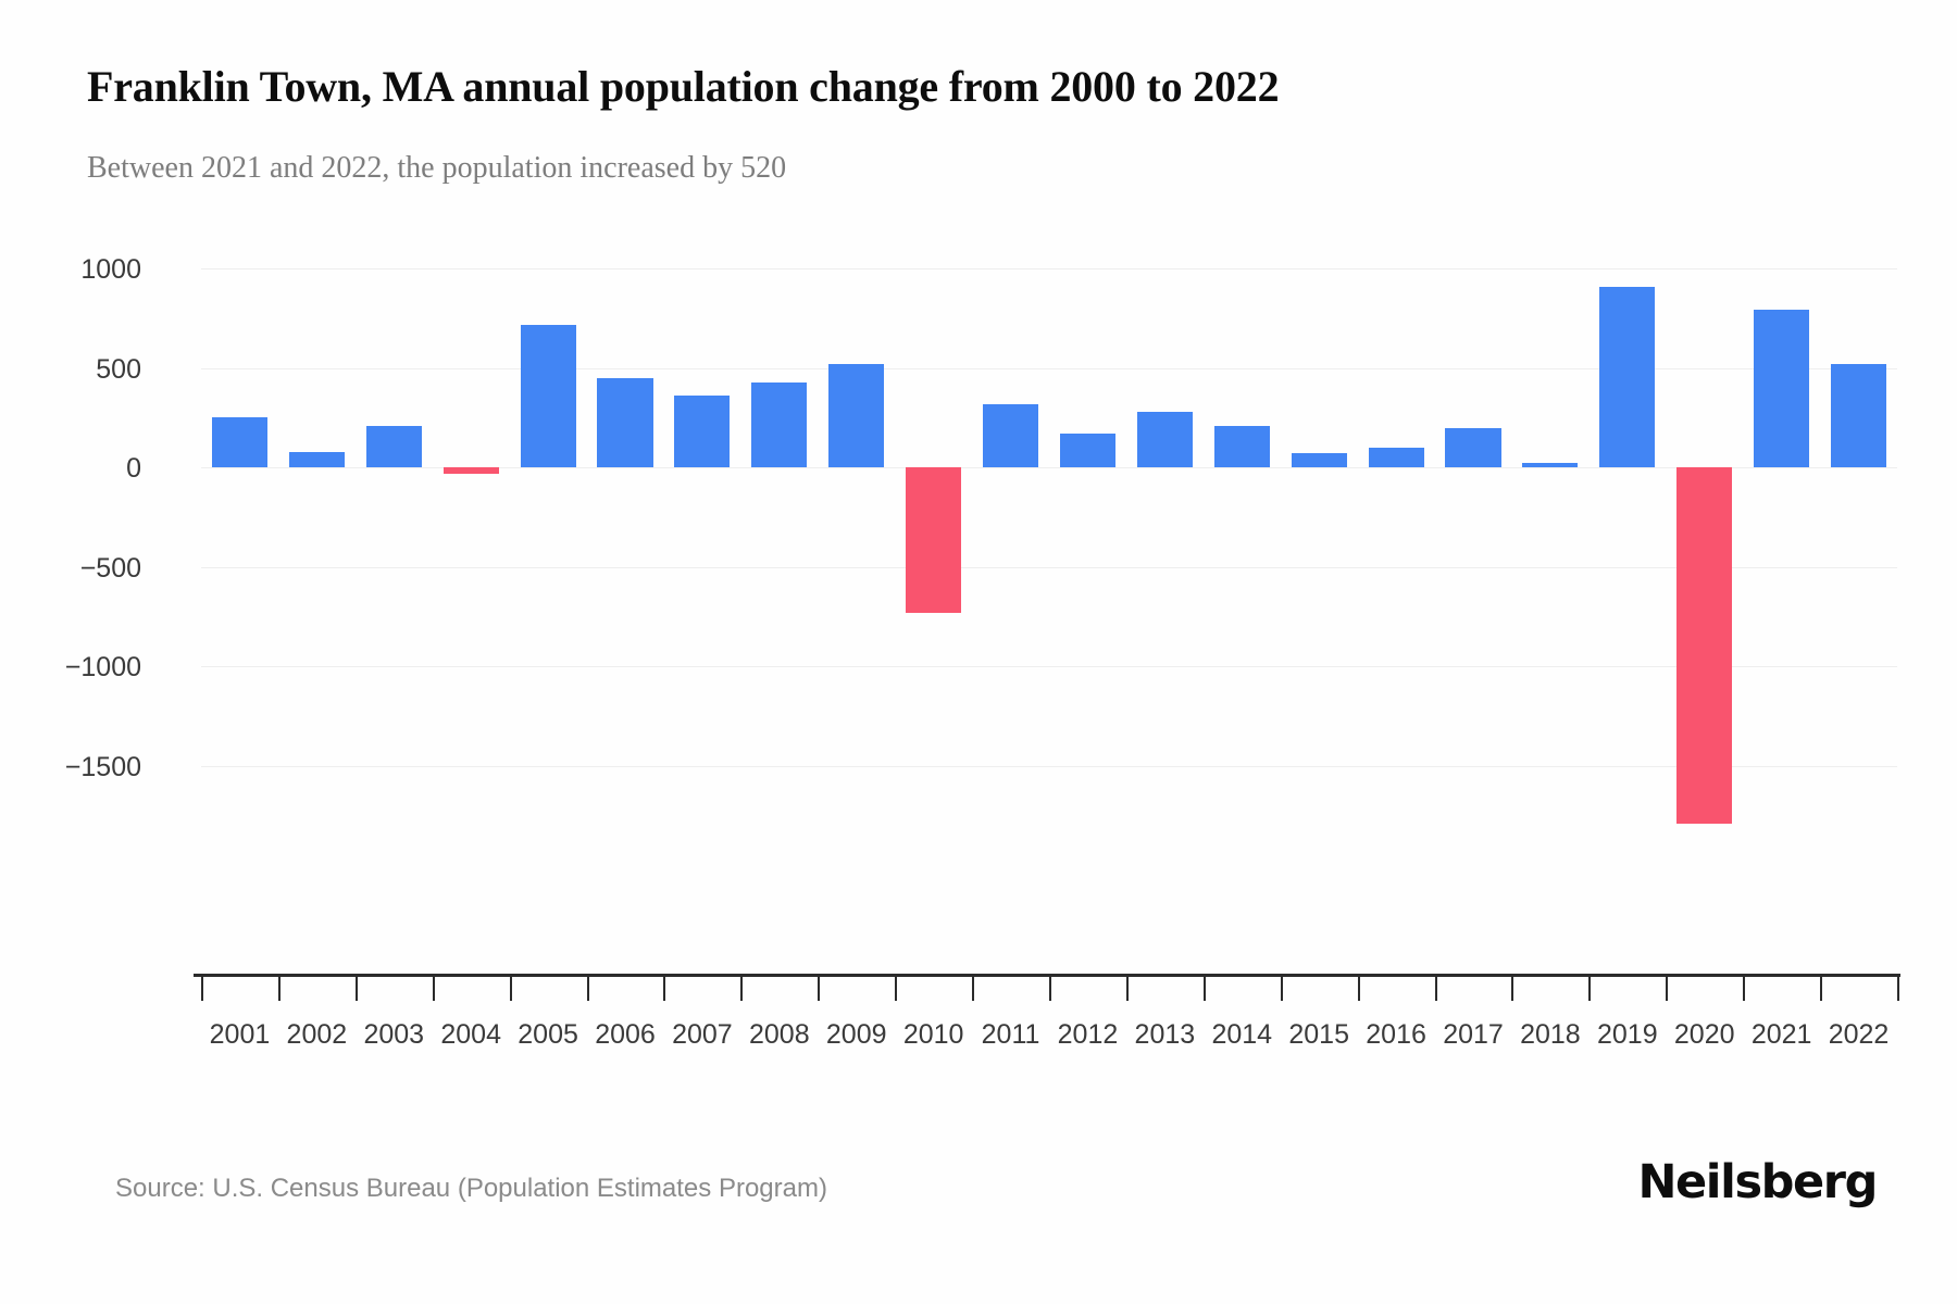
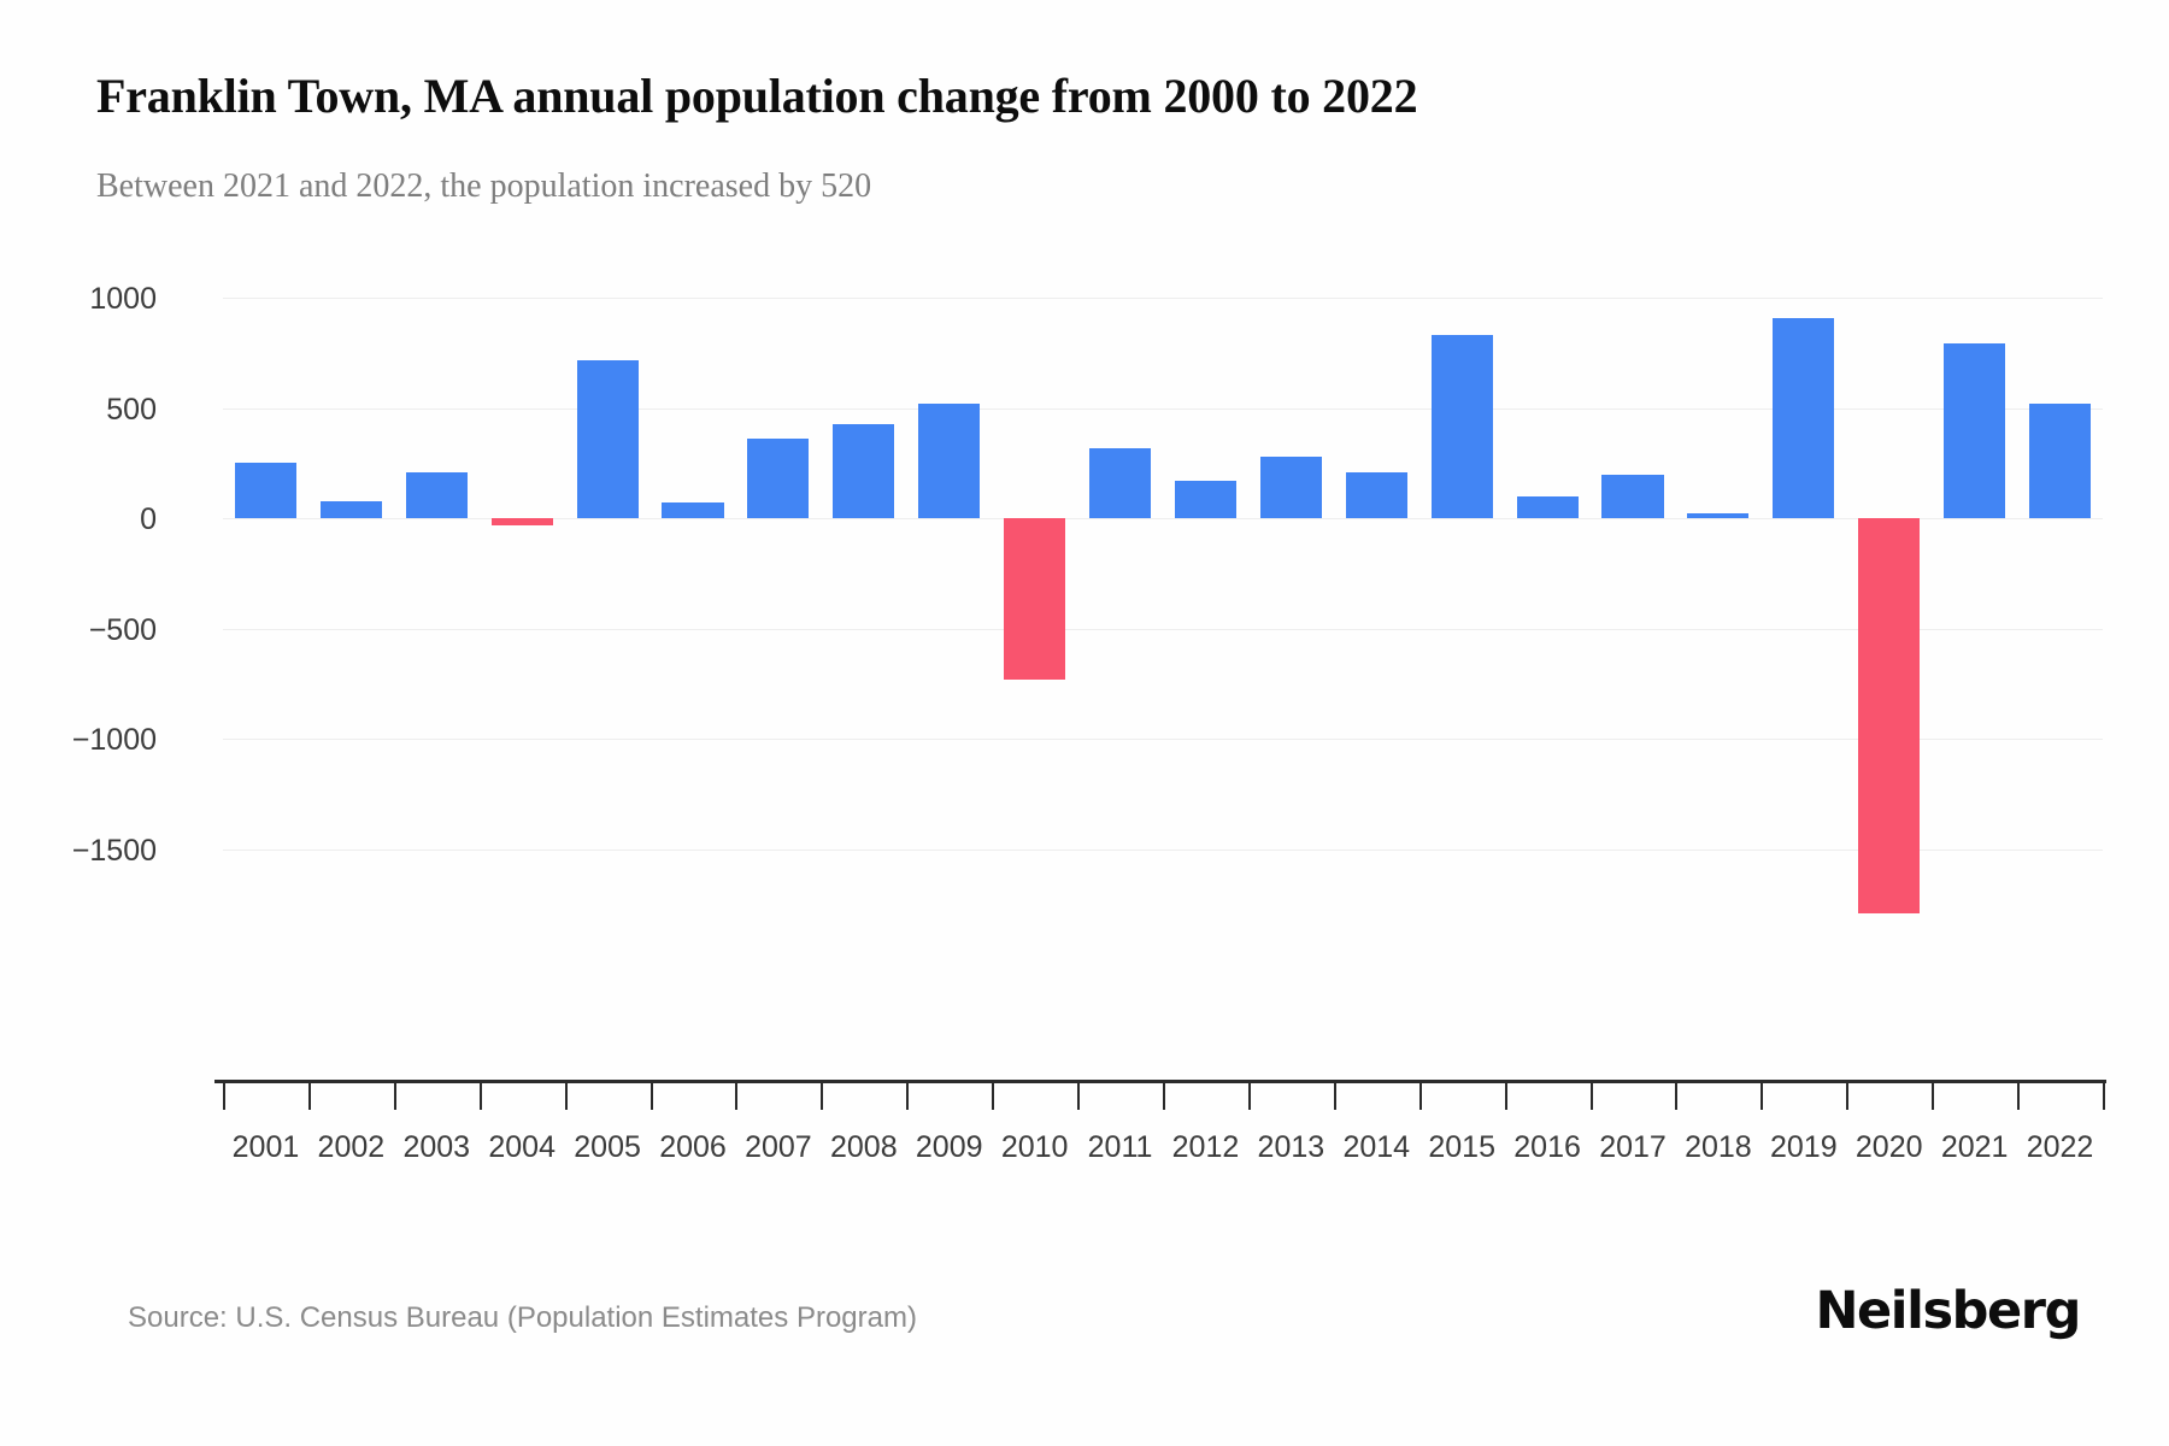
2006: 450 -> 70
2015: 70 -> 830
